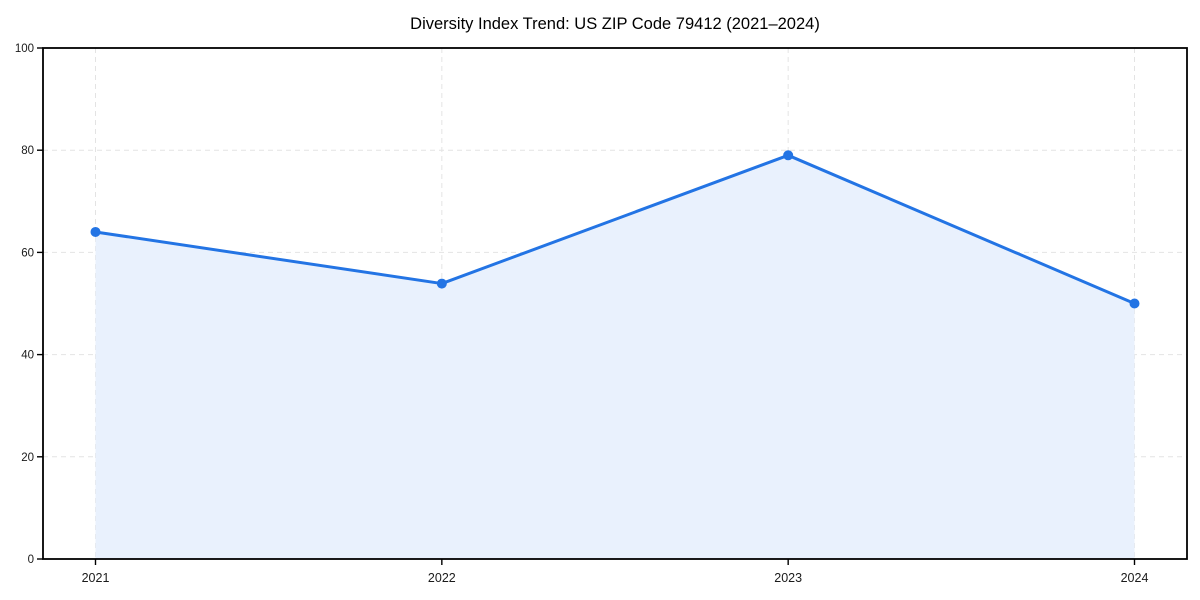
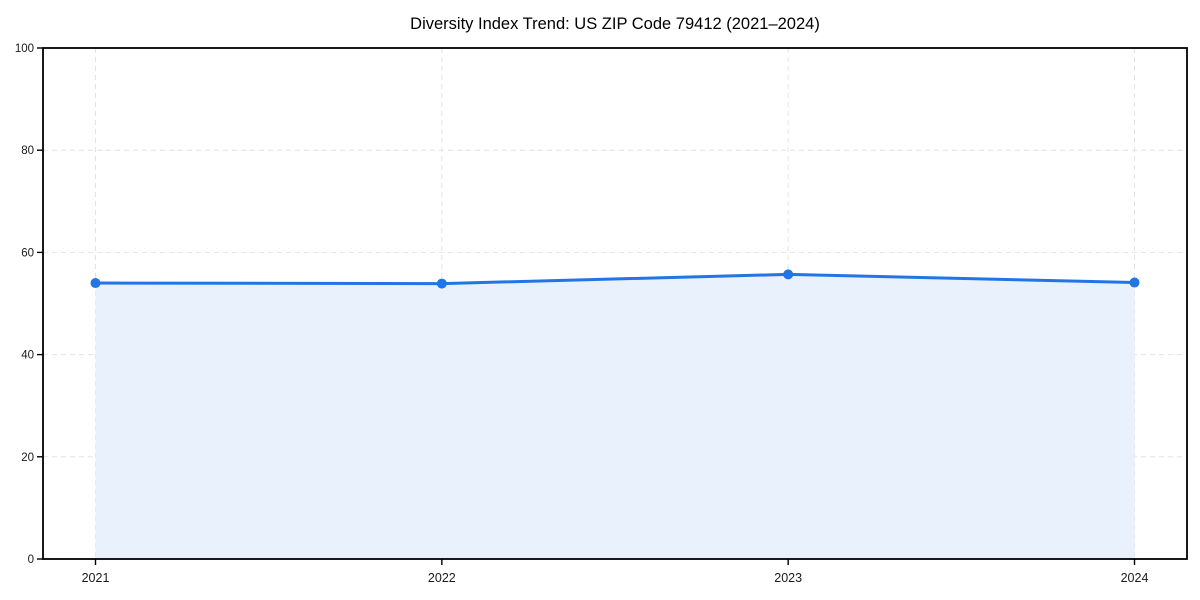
2021: 64 -> 54
2023: 79 -> 56
2024: 50 -> 54
